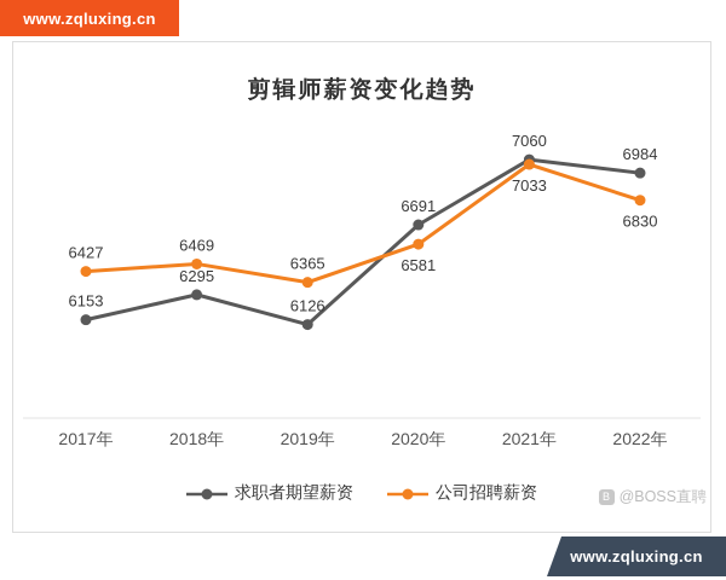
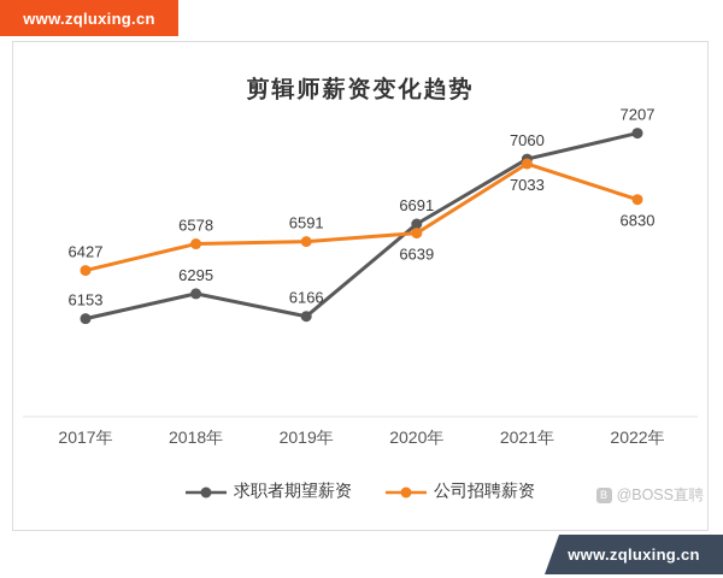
公司招聘薪资/2018年: 6469 -> 6578
求职者期望薪资/2019年: 6126 -> 6166
公司招聘薪资/2019年: 6365 -> 6591
公司招聘薪资/2020年: 6581 -> 6639
求职者期望薪资/2022年: 6984 -> 7207
